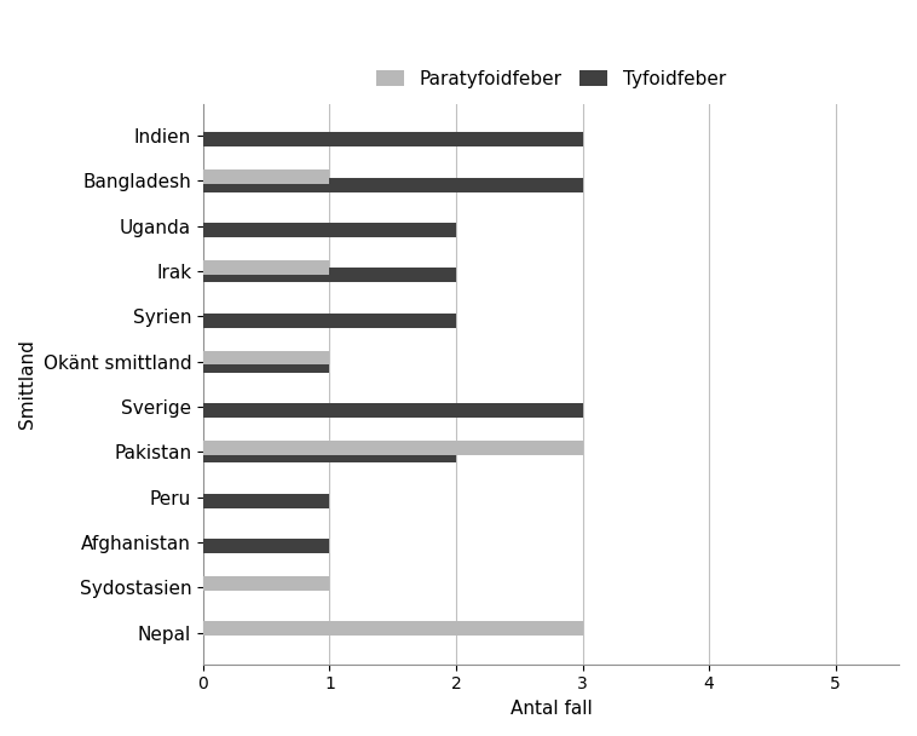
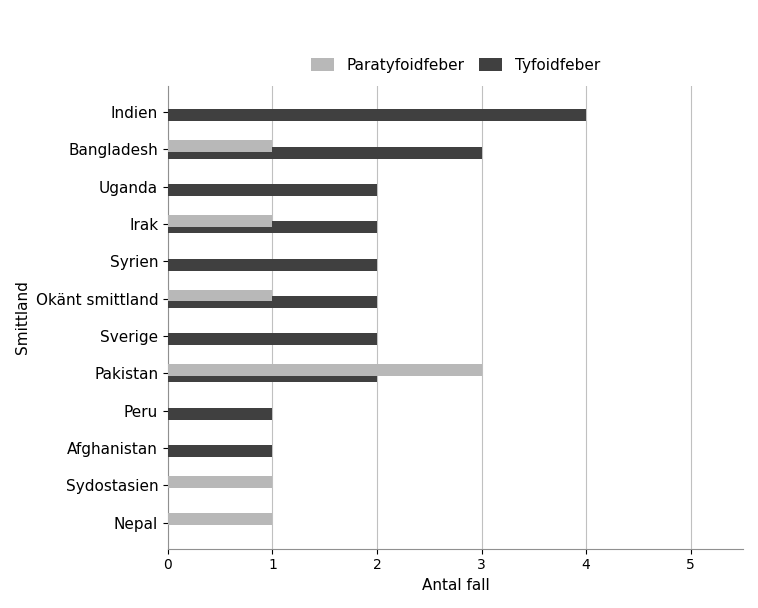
Tyfoidfeber/Indien: 3 -> 4
Tyfoidfeber/Okänt smittland: 1 -> 2
Tyfoidfeber/Sverige: 3 -> 2
Paratyfoidfeber/Nepal: 3 -> 1
